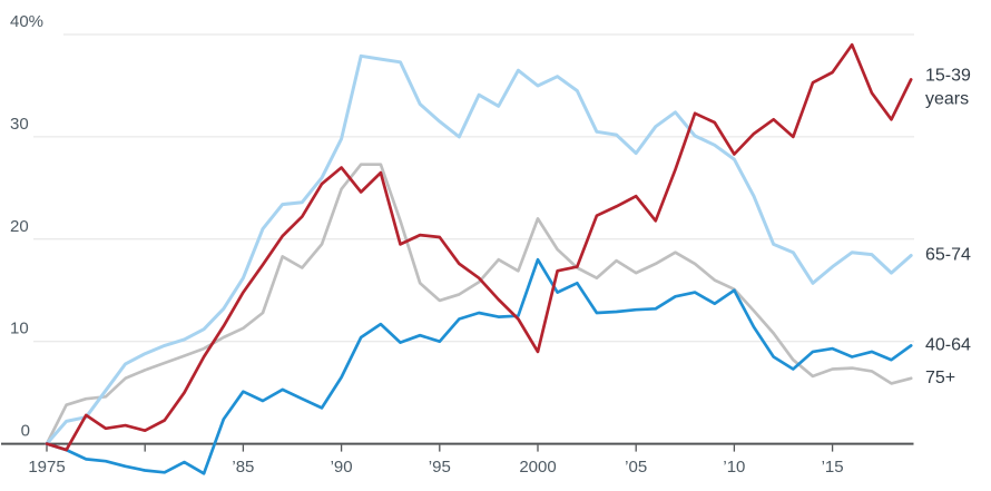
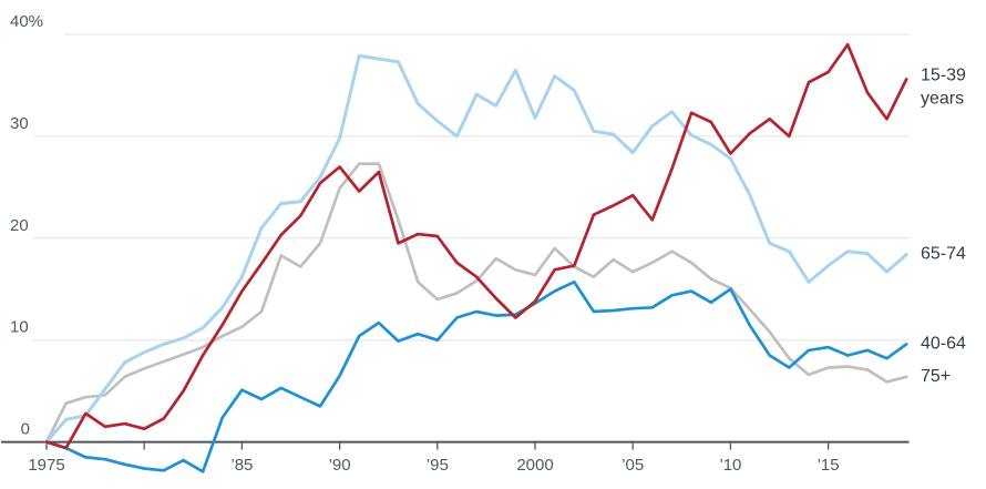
15-39 years/2000: 9% -> 14%
65-74/2000: 35% -> 32%
40-64/2000: 18% -> 14%
75+/2000: 22% -> 16%
